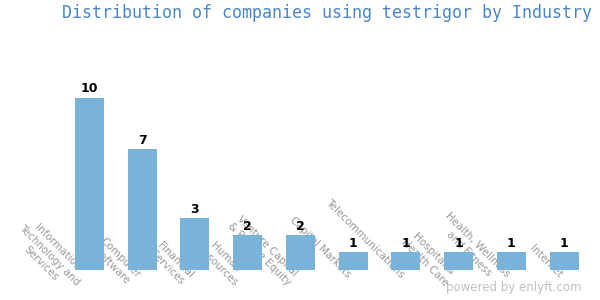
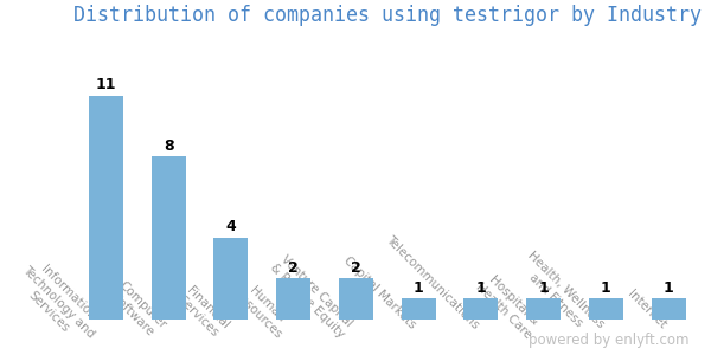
Information Technology and Services: 10 -> 11
Computer Software: 7 -> 8
Financial Services: 3 -> 4
